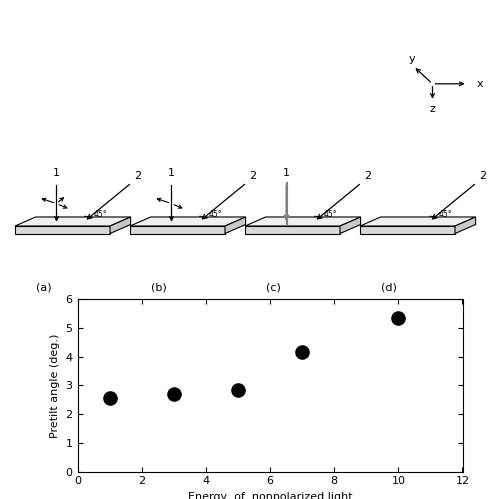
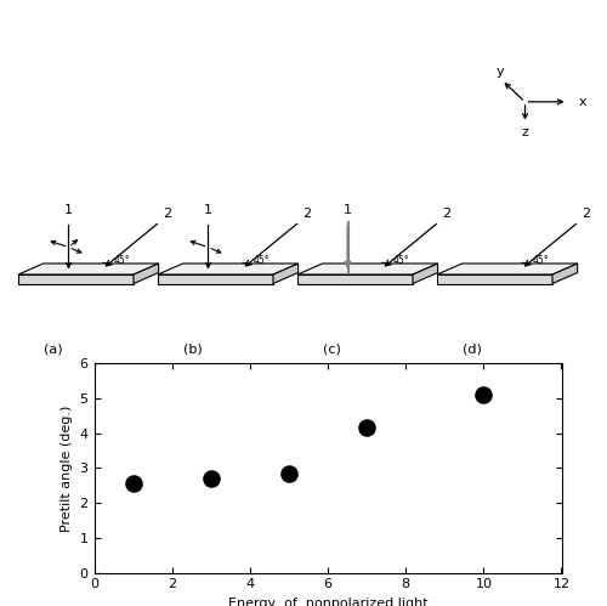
10: 5.35 -> 5.10
